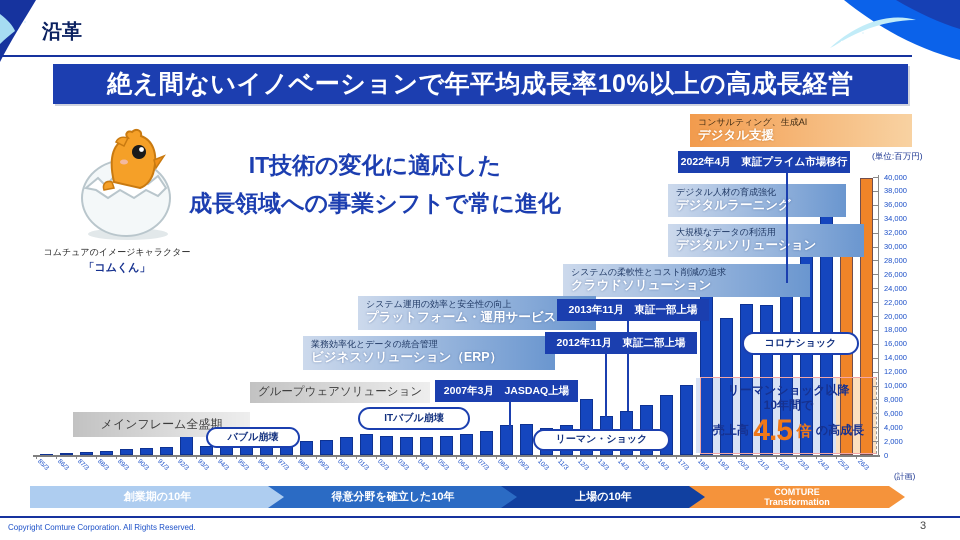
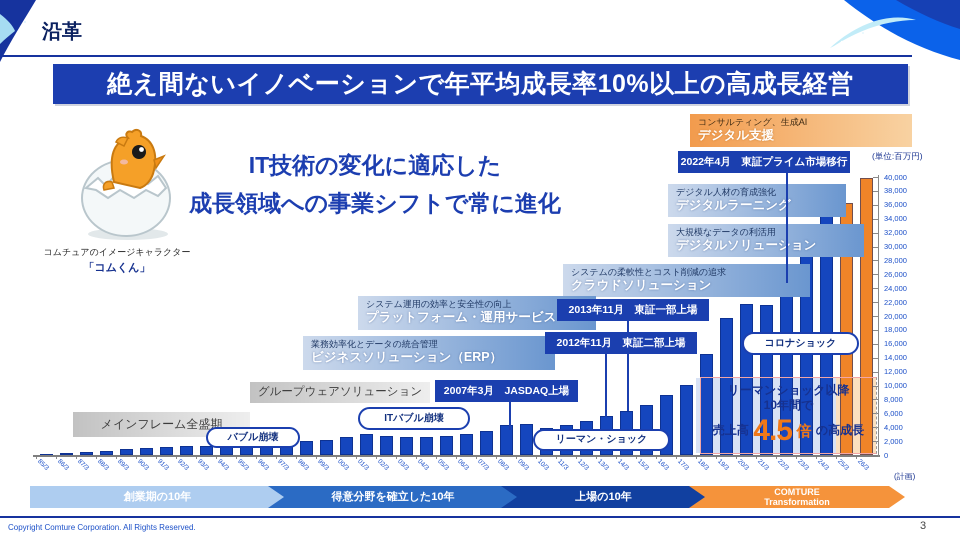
92/3: 4000 -> 1000
12/3: 8000 -> 5000
18/3: 26000 -> 15000
25/3: 29000 -> 36000
